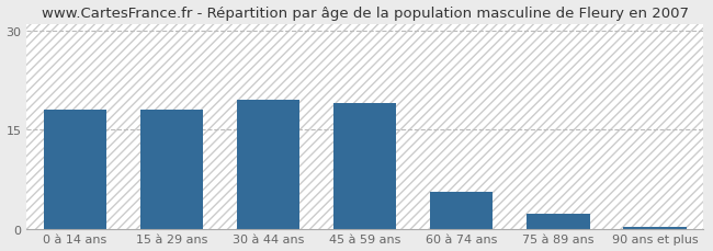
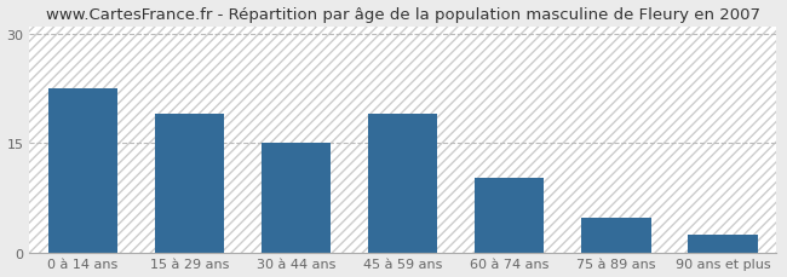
0 à 14 ans: 18.0 -> 22.4
15 à 29 ans: 18.0 -> 19.0
30 à 44 ans: 19.5 -> 15.0
60 à 74 ans: 5.5 -> 10.2
75 à 89 ans: 2.2 -> 4.8
90 ans et plus: 0.2 -> 2.4
